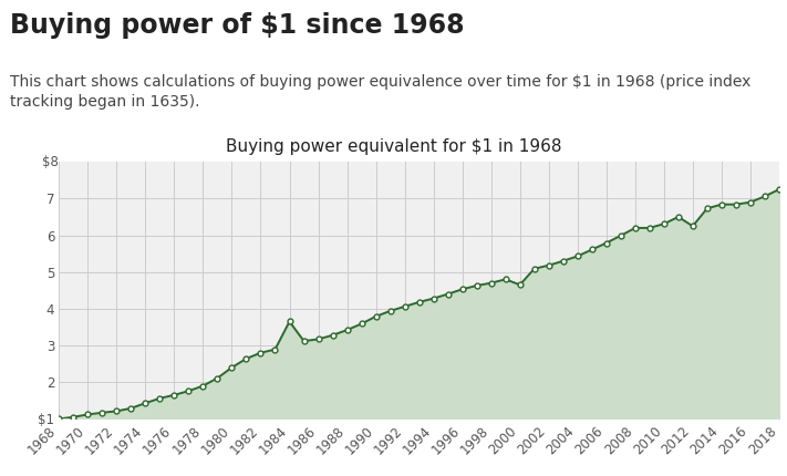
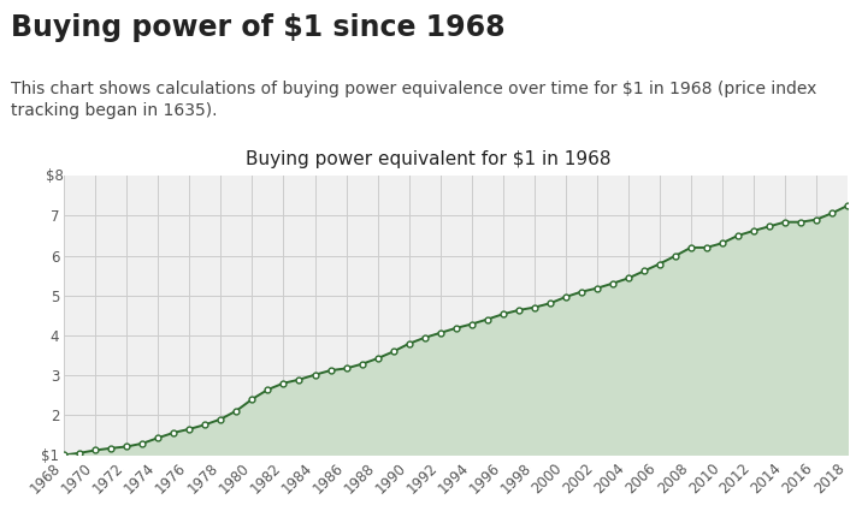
1984: 3.65 -> 3.01
2000: 4.65 -> 4.96
2012: 6.25 -> 6.62
